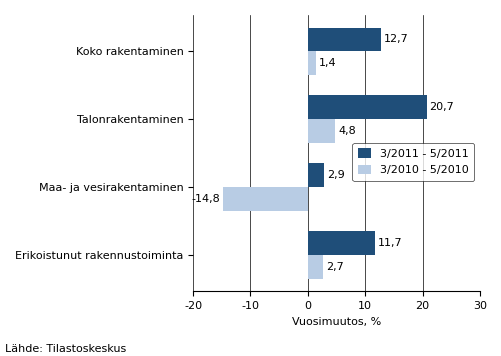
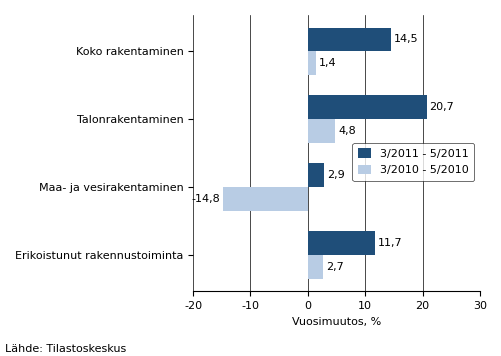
3/2011 - 5/2011/Koko rakentaminen: 12,7 -> 14,5
